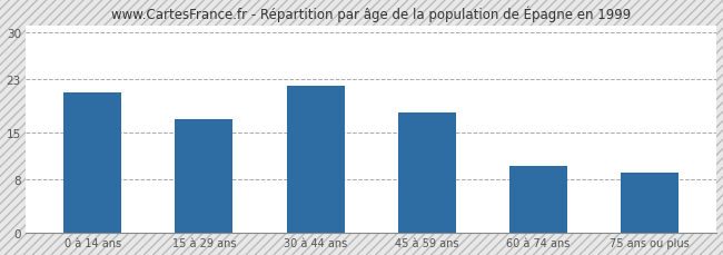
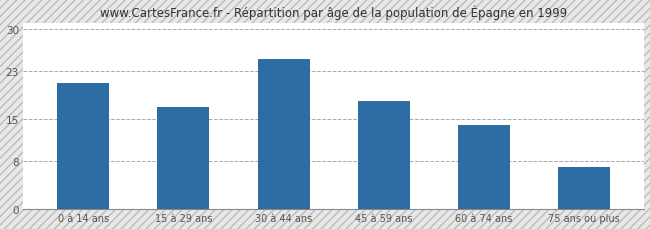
30 à 44 ans: 22 -> 25
60 à 74 ans: 10 -> 14
75 ans ou plus: 9 -> 7
